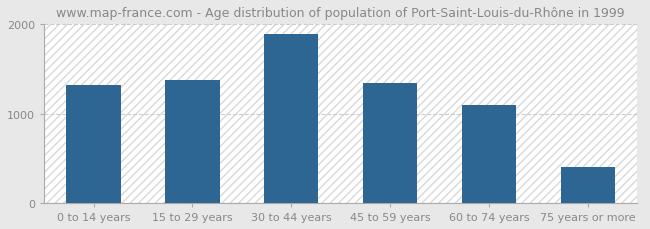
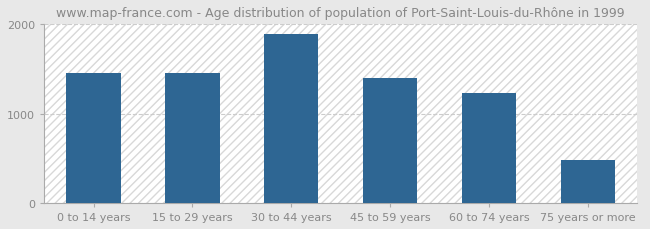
0 to 14 years: 1320 -> 1460
15 to 29 years: 1380 -> 1460
45 to 59 years: 1340 -> 1400
60 to 74 years: 1100 -> 1230
75 years or more: 400 -> 480
